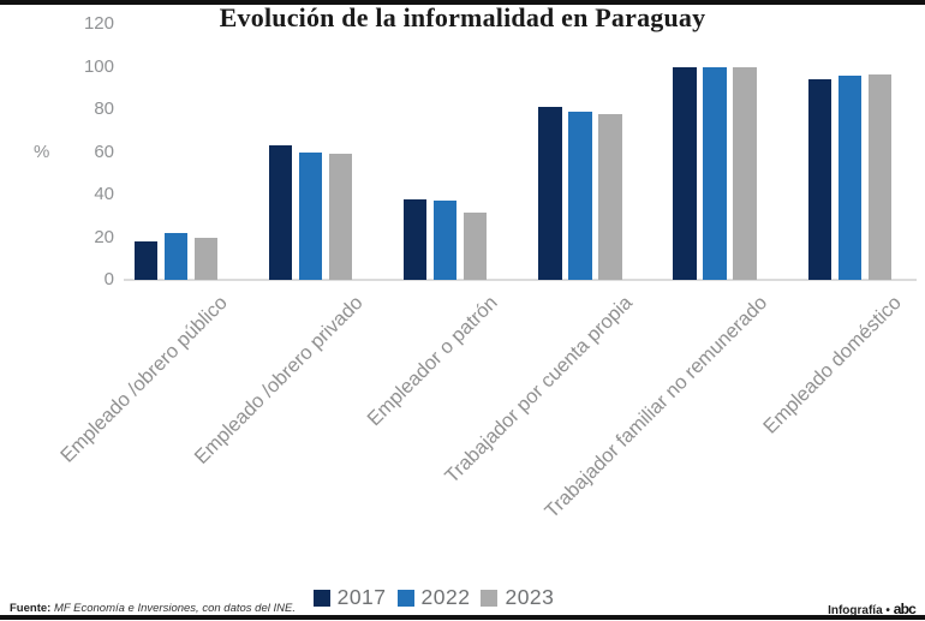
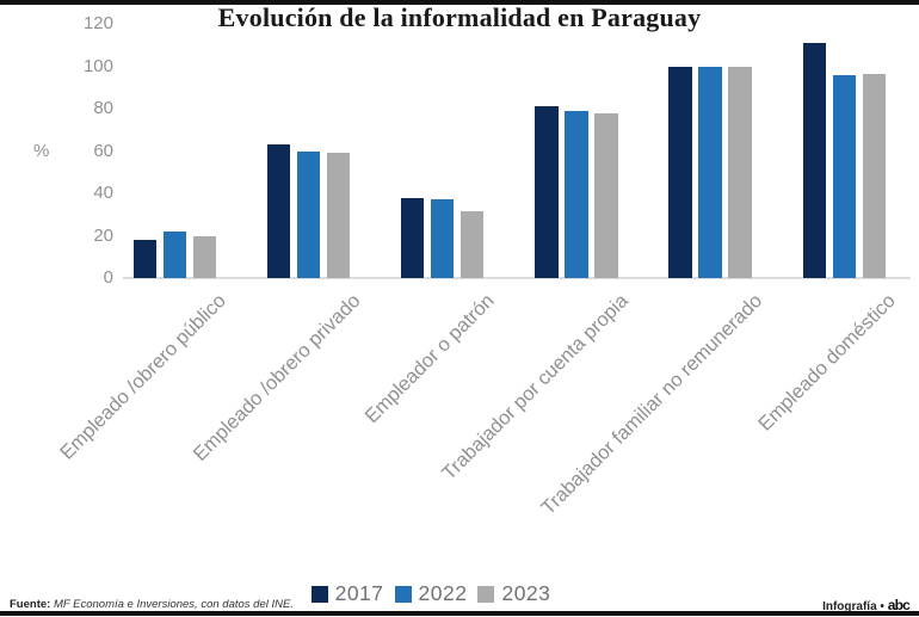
2017/Empleado doméstico: 94 -> 111
